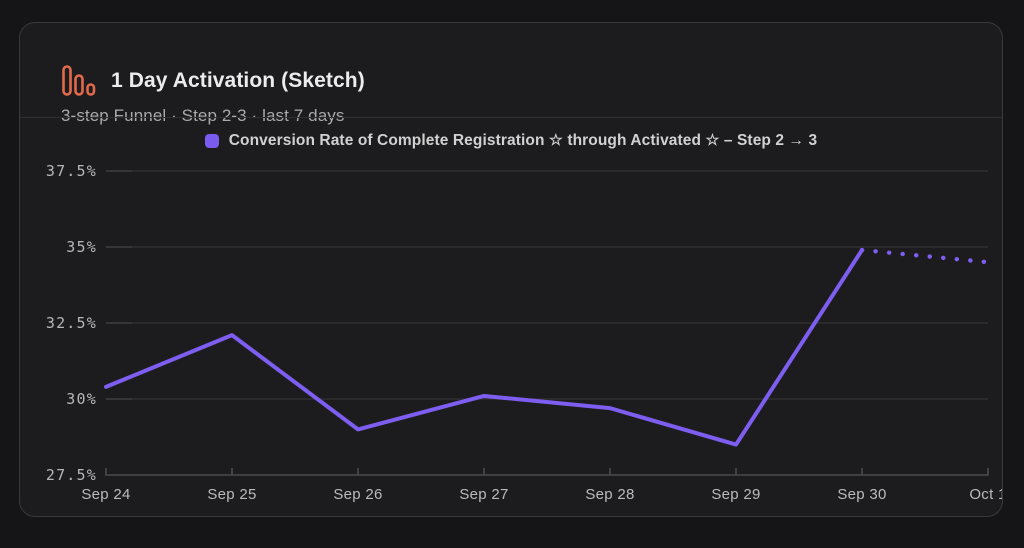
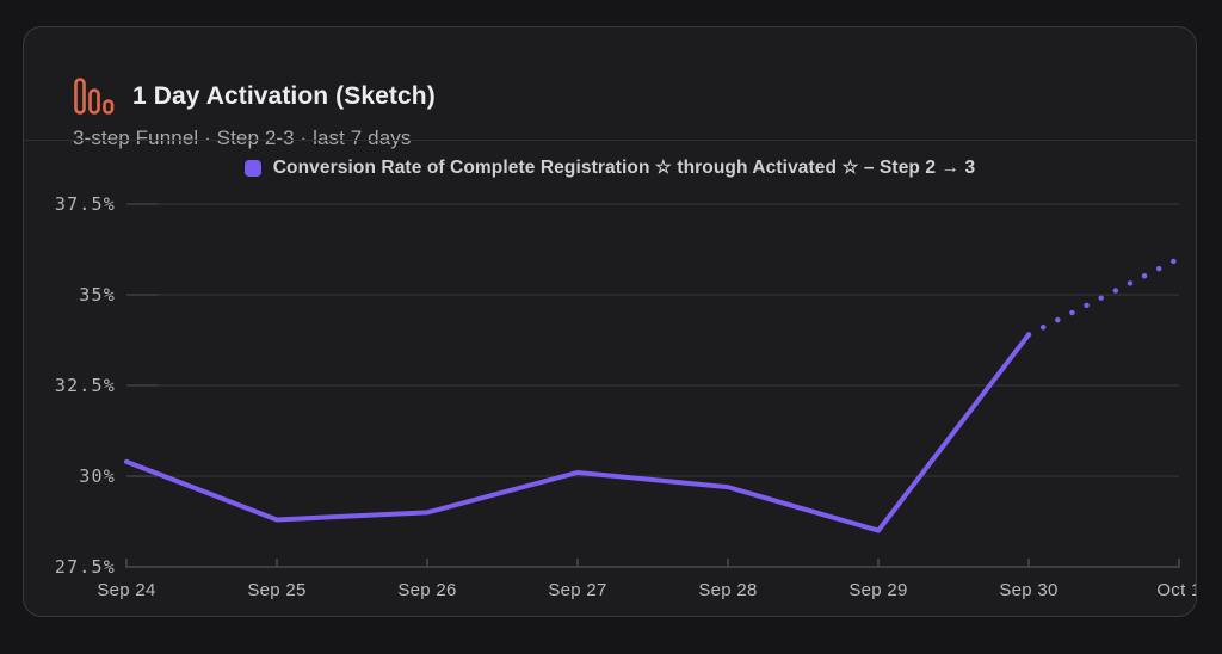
Sep 25: 32.1% -> 28.8%
Sep 30: 34.9% -> 33.9%
Oct 1: 34.5% -> 36.0%
